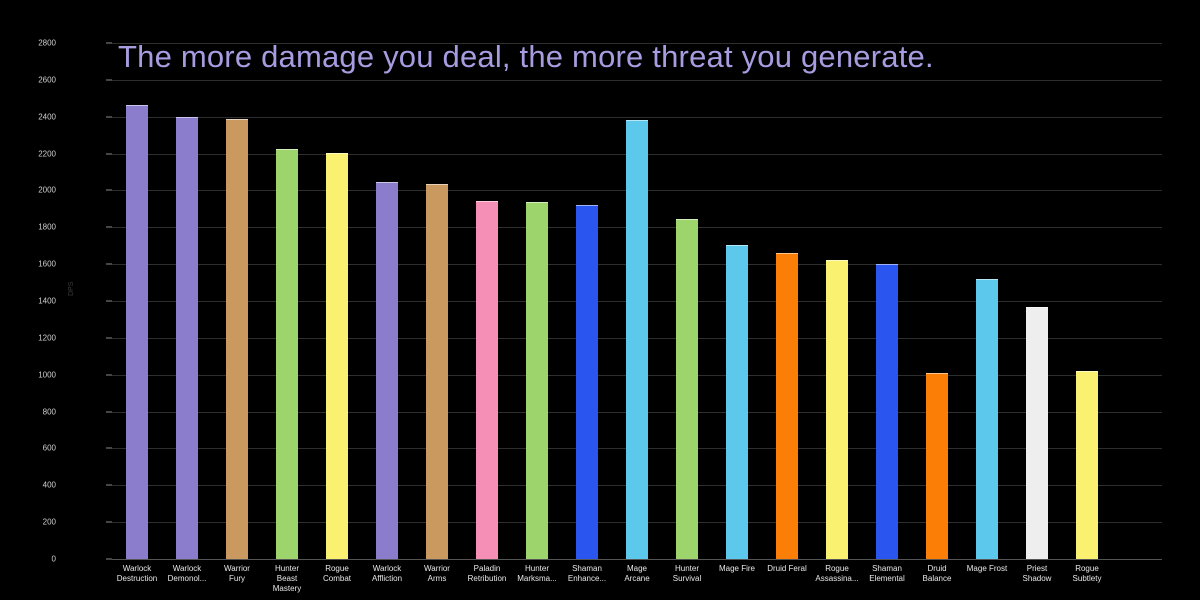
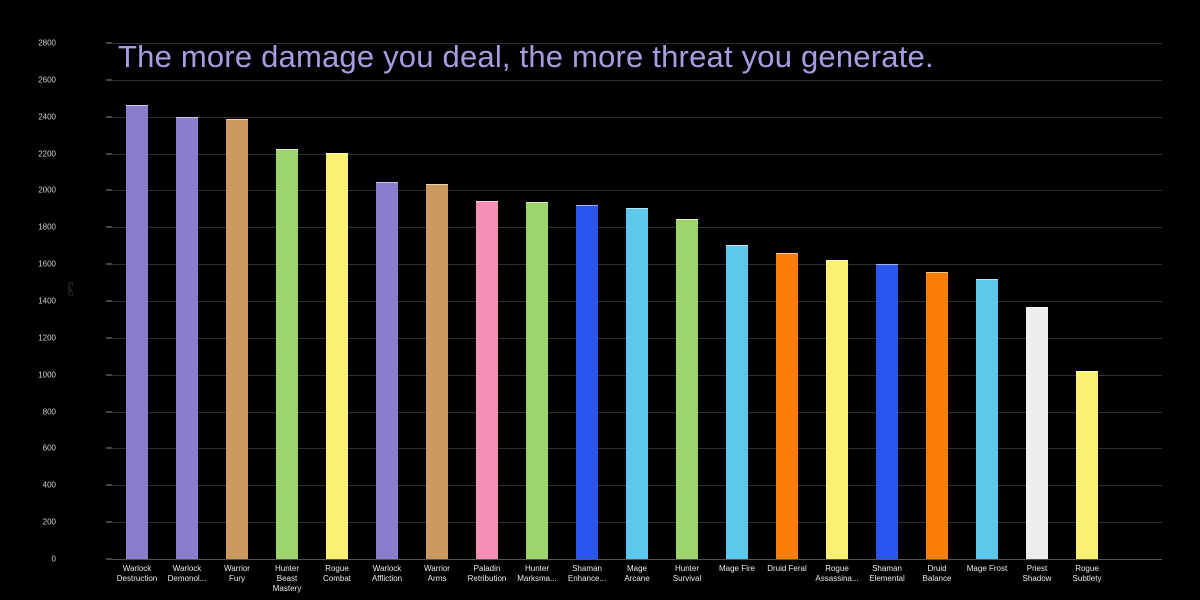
Mage Arcane: 2380 -> 1900
Druid Balance: 1010 -> 1560
